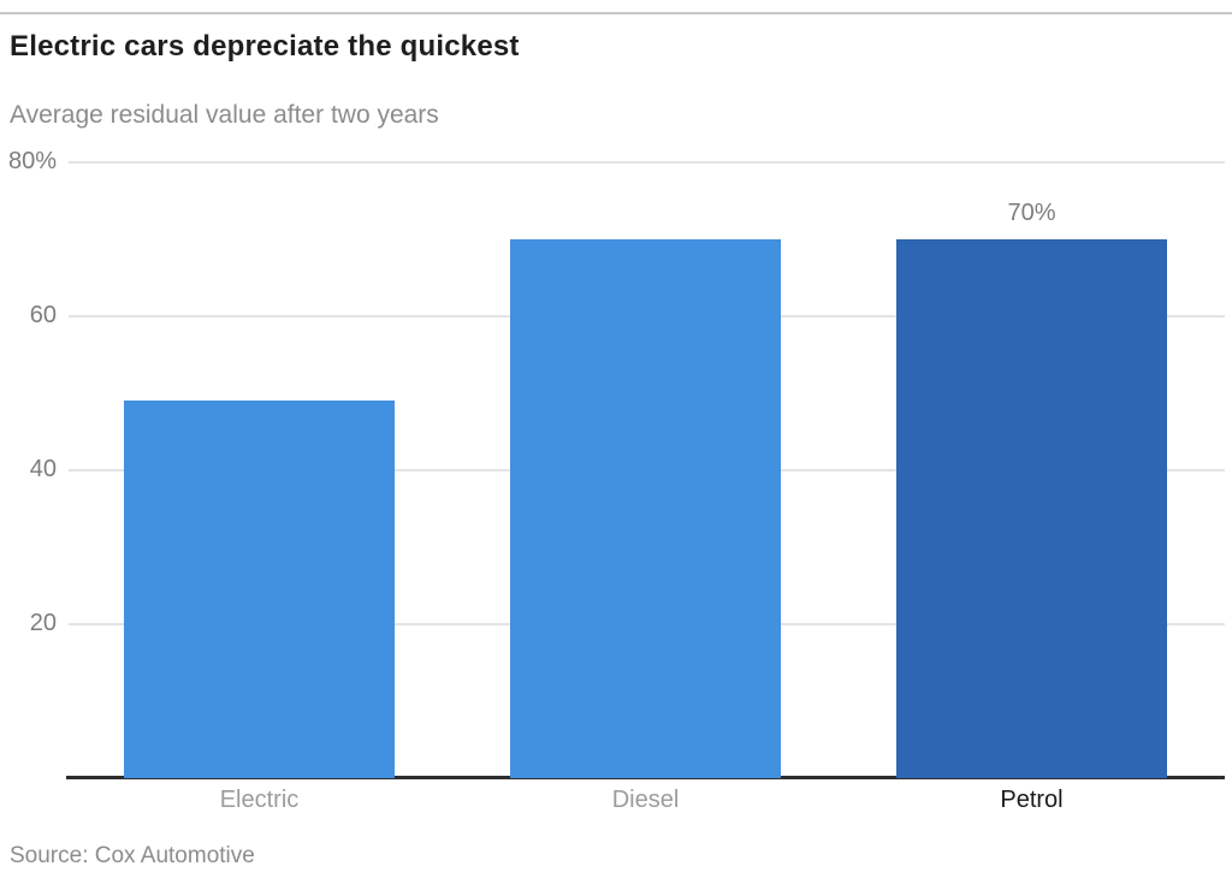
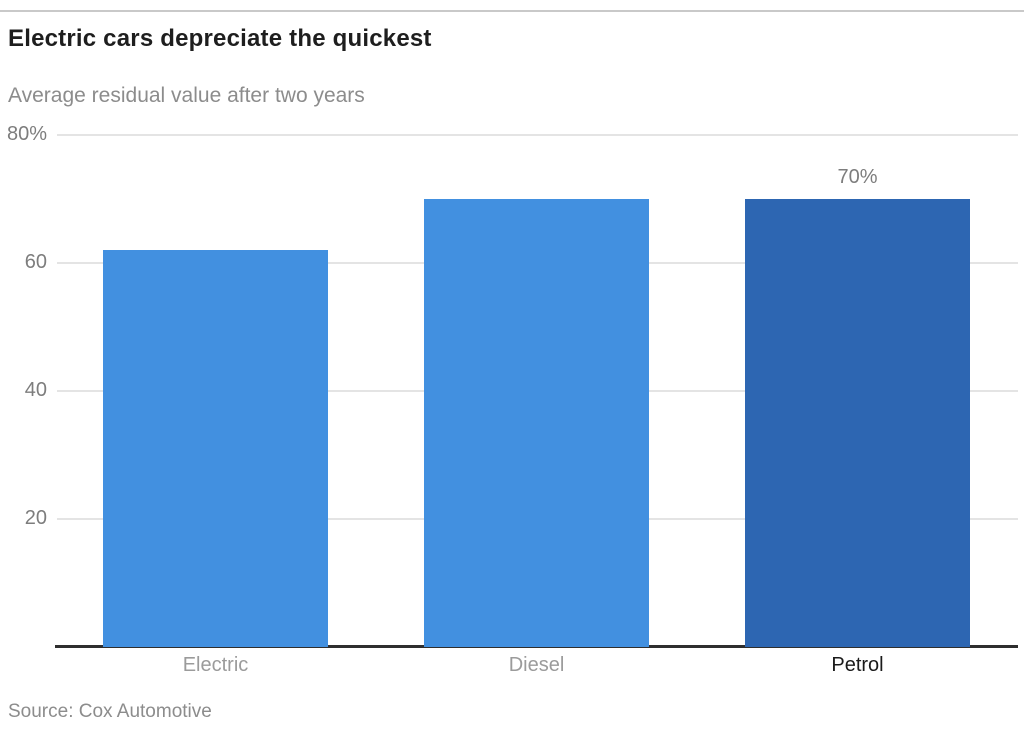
Electric: 49% -> 62%
